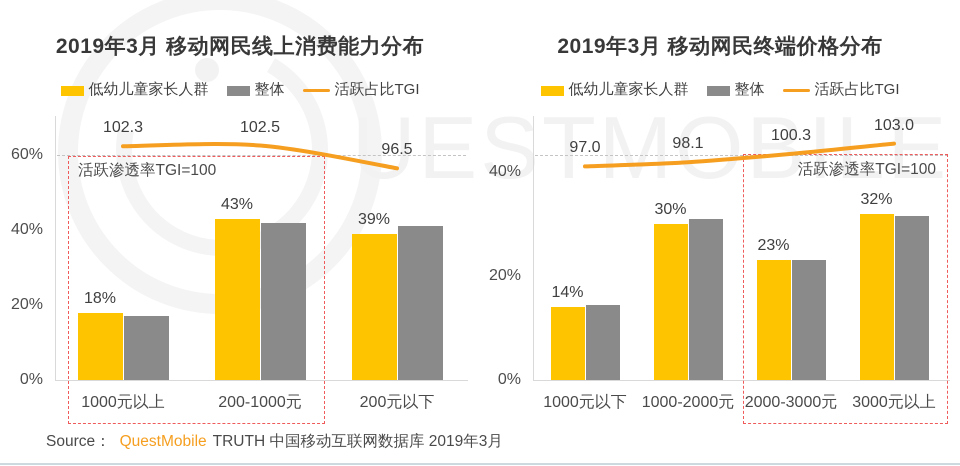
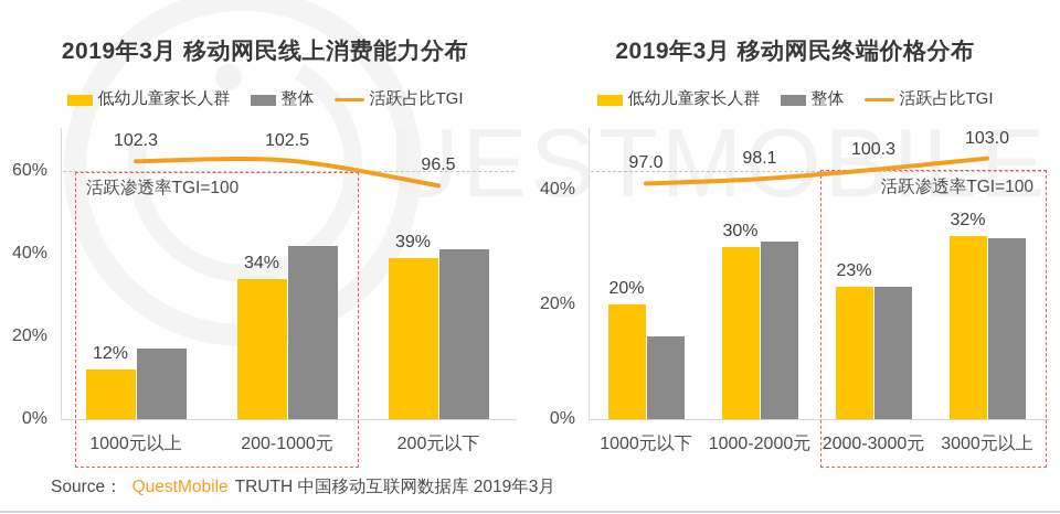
2019年3月 移动网民线上消费能力分布/低幼儿童家长人群/1000元以上: 18% -> 12%
2019年3月 移动网民线上消费能力分布/低幼儿童家长人群/200-1000元: 43% -> 34%
2019年3月 移动网民终端价格分布/低幼儿童家长人群/1000元以下: 14% -> 20%
